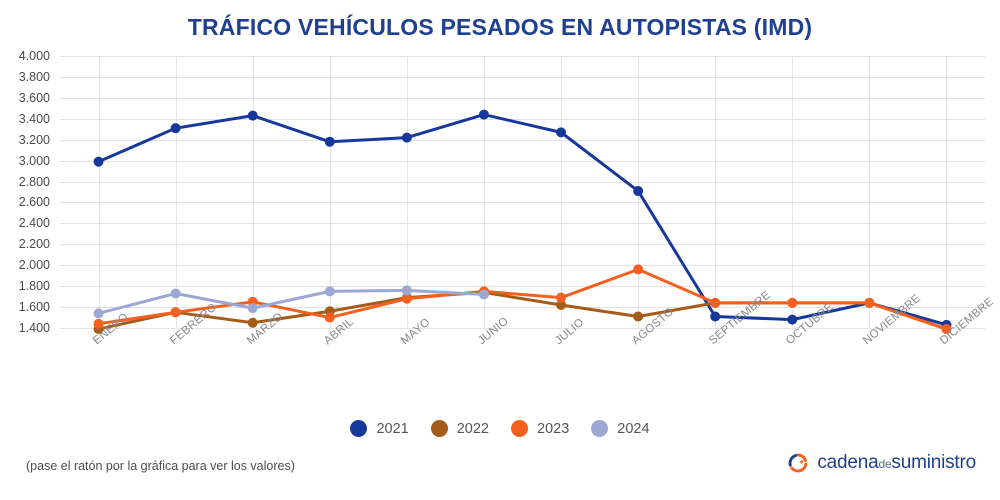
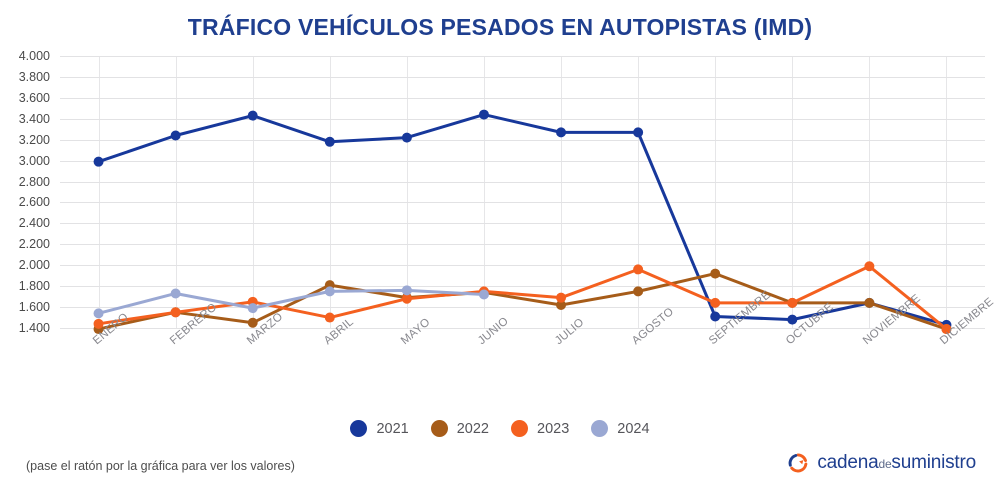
2021/FEBRERO: 3310 -> 3240
2022/ABRIL: 1560 -> 1810
2021/AGOSTO: 2710 -> 3270
2022/AGOSTO: 1510 -> 1750
2022/SEPTIEMBRE: 1640 -> 1920
2023/NOVIEMBRE: 1640 -> 1990
